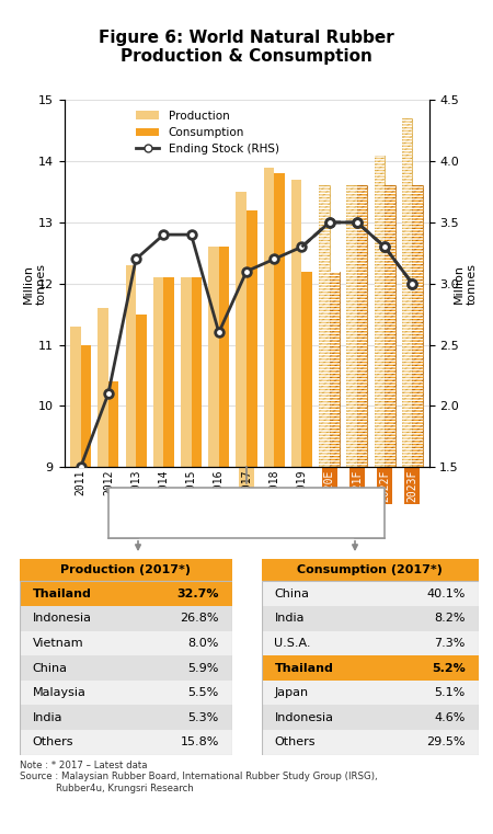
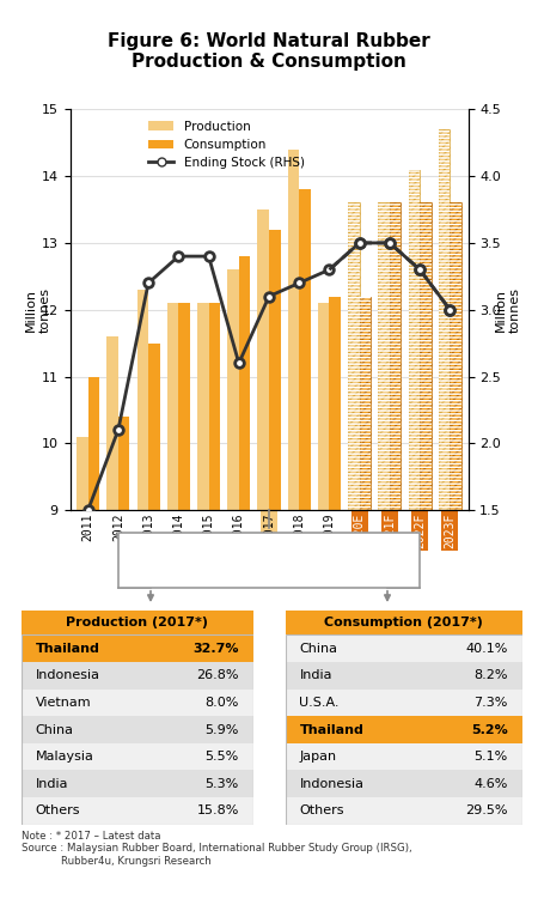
Production/2011: 11.3 -> 10.1
Consumption/2016: 12.6 -> 12.8
Production/2018: 13.9 -> 14.4
Production/2019: 13.7 -> 12.1
